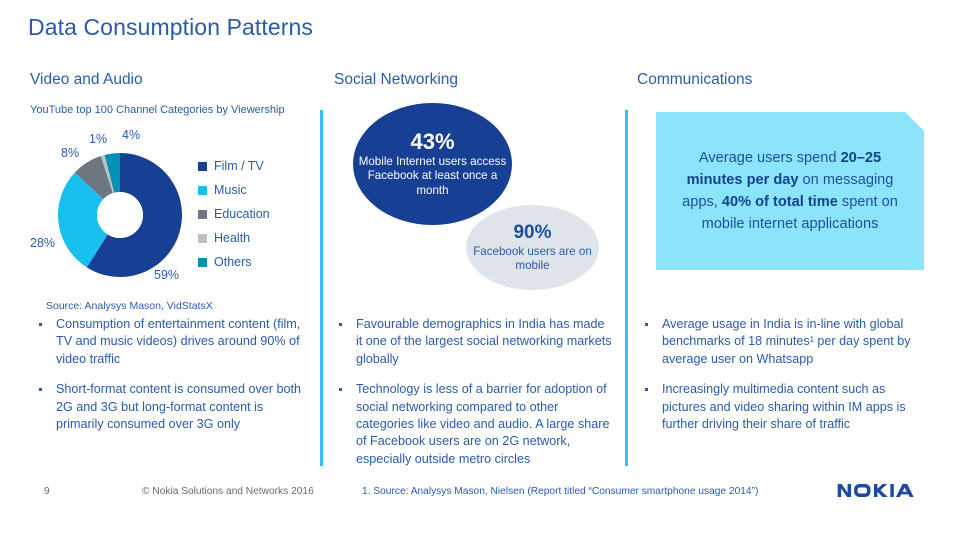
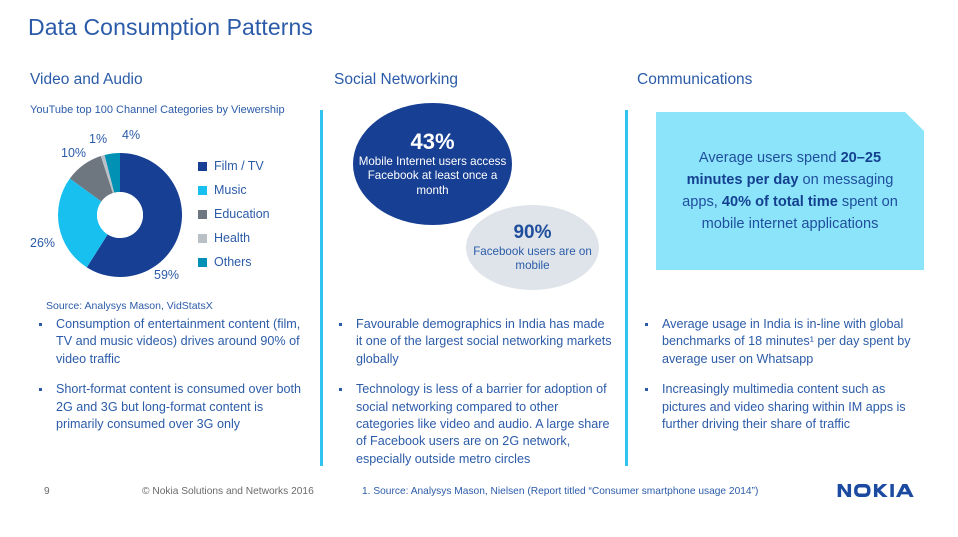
Music: 28% -> 26%
Education: 8% -> 10%
